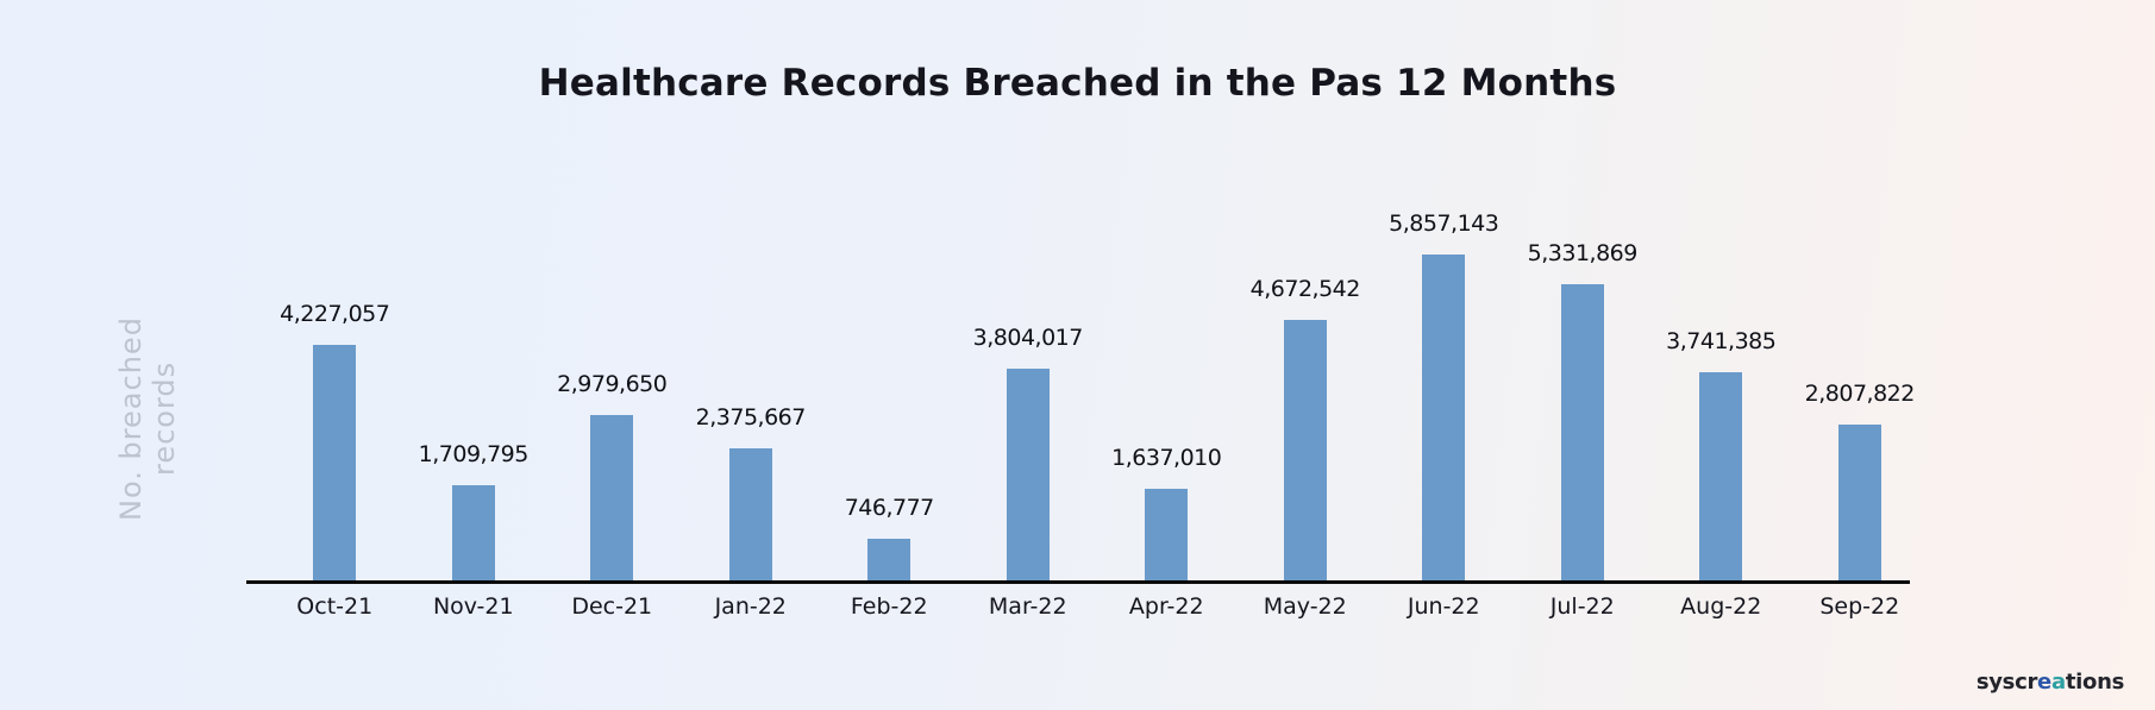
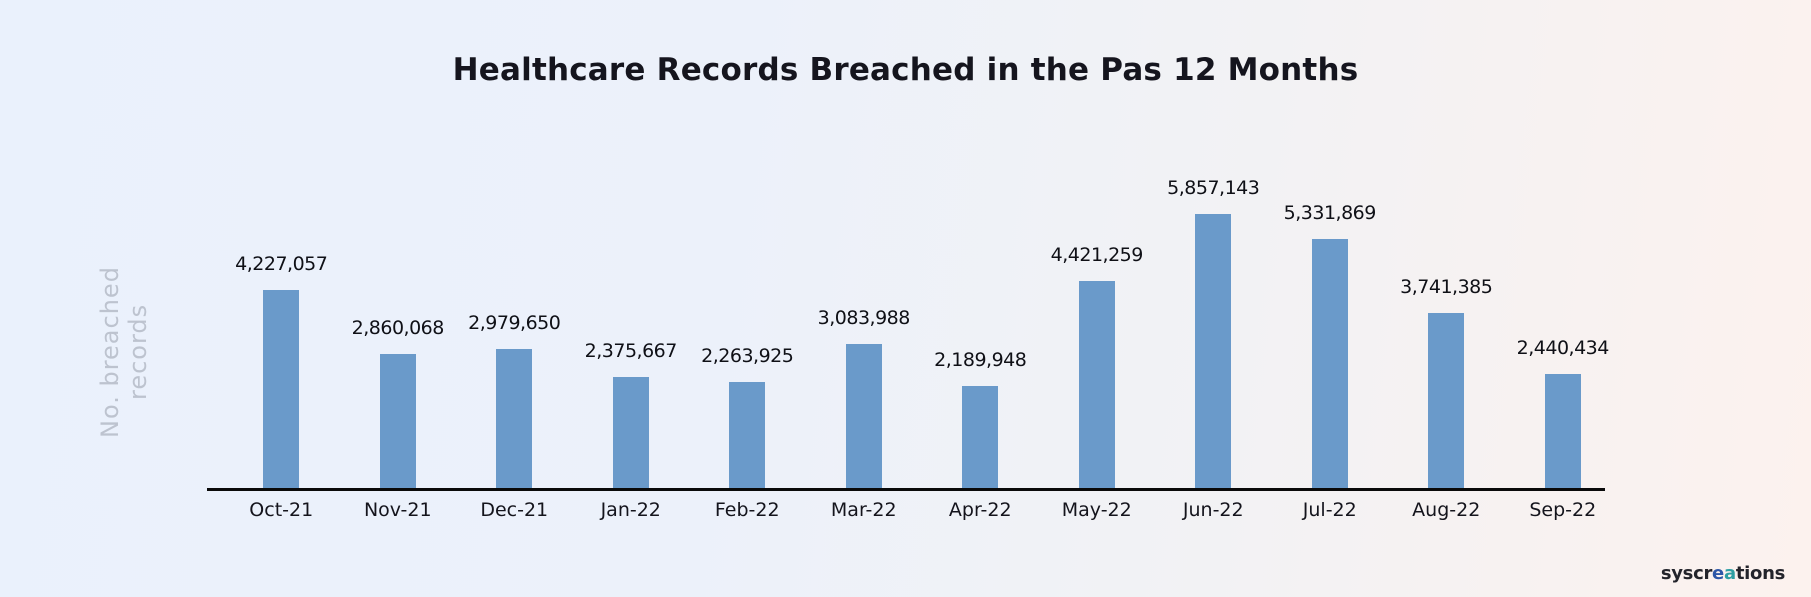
Nov-21: 1,709,795 -> 2,860,068
Feb-22: 746,777 -> 2,263,925
Mar-22: 3,804,017 -> 3,083,988
Apr-22: 1,637,010 -> 2,189,948
May-22: 4,672,542 -> 4,421,259
Sep-22: 2,807,822 -> 2,440,434
